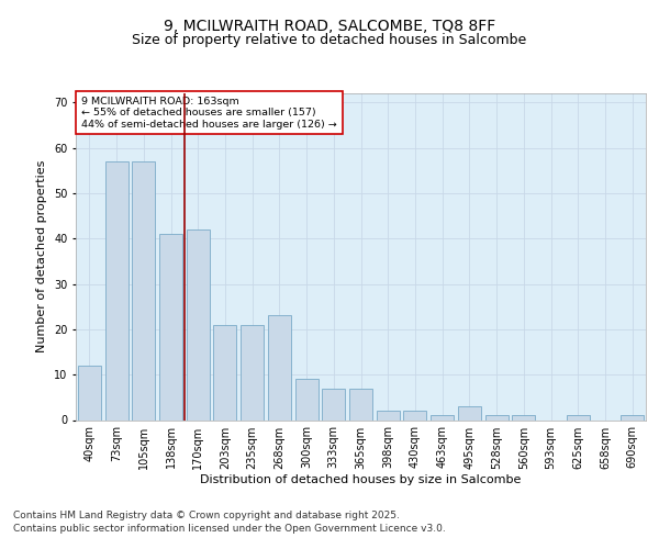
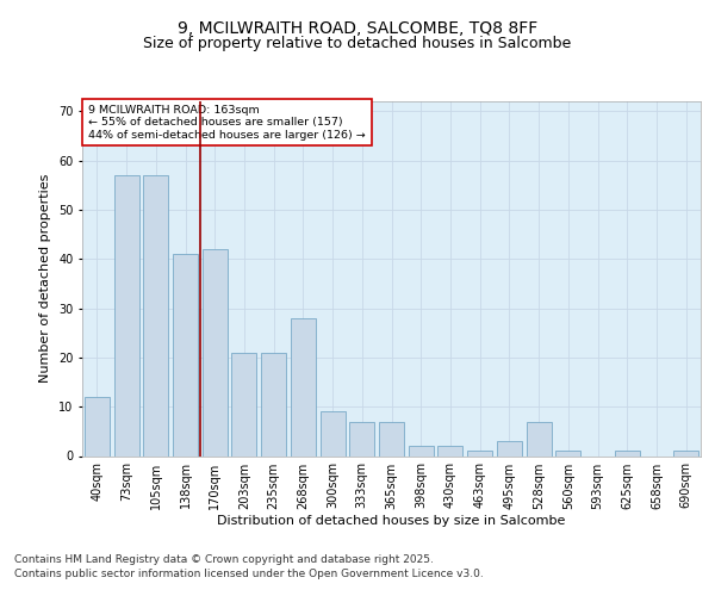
268sqm: 23 -> 28
528sqm: 1 -> 7
